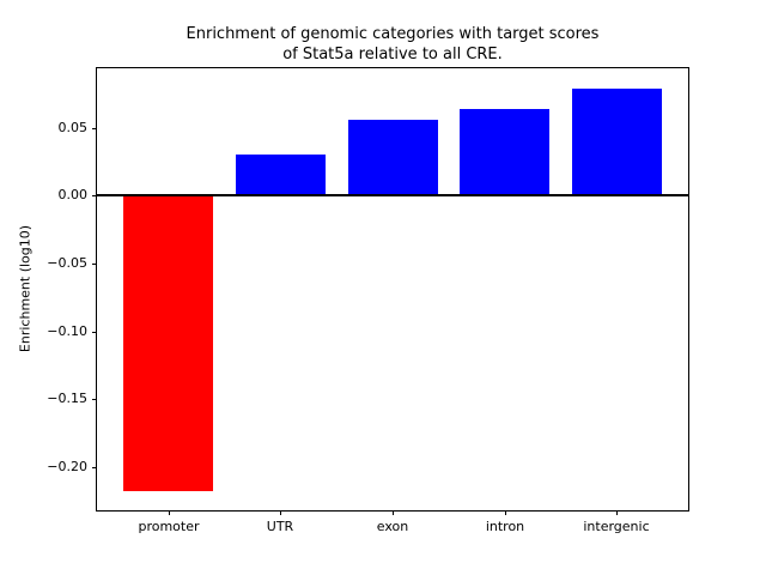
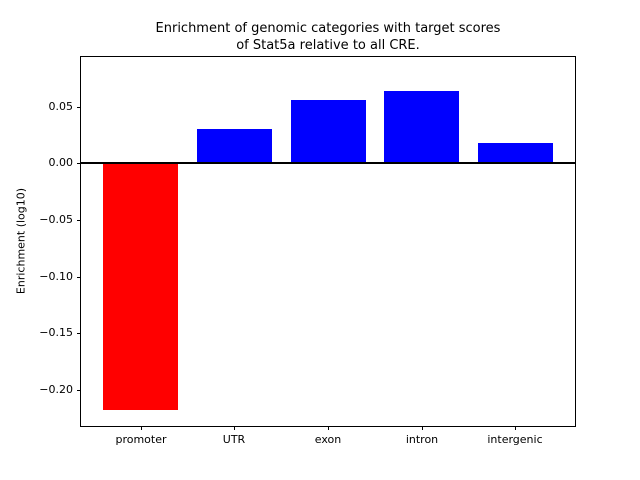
intergenic: 0.079 -> 0.018
